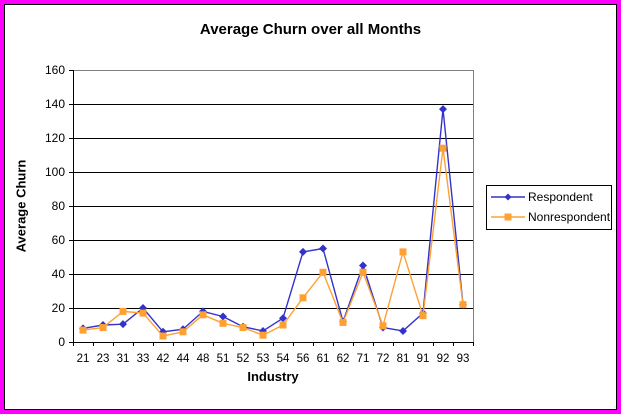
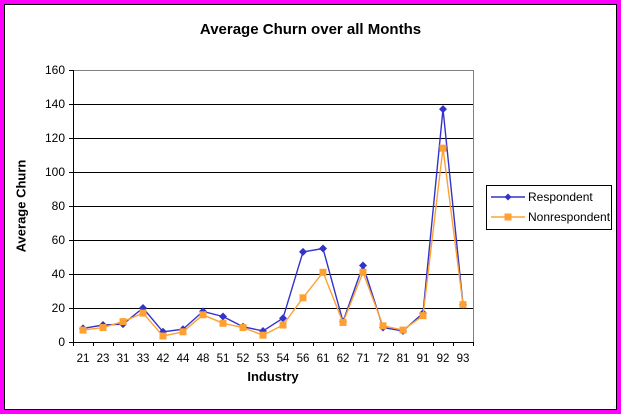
Nonrespondent/31: 18 -> 12
Nonrespondent/81: 53 -> 7
